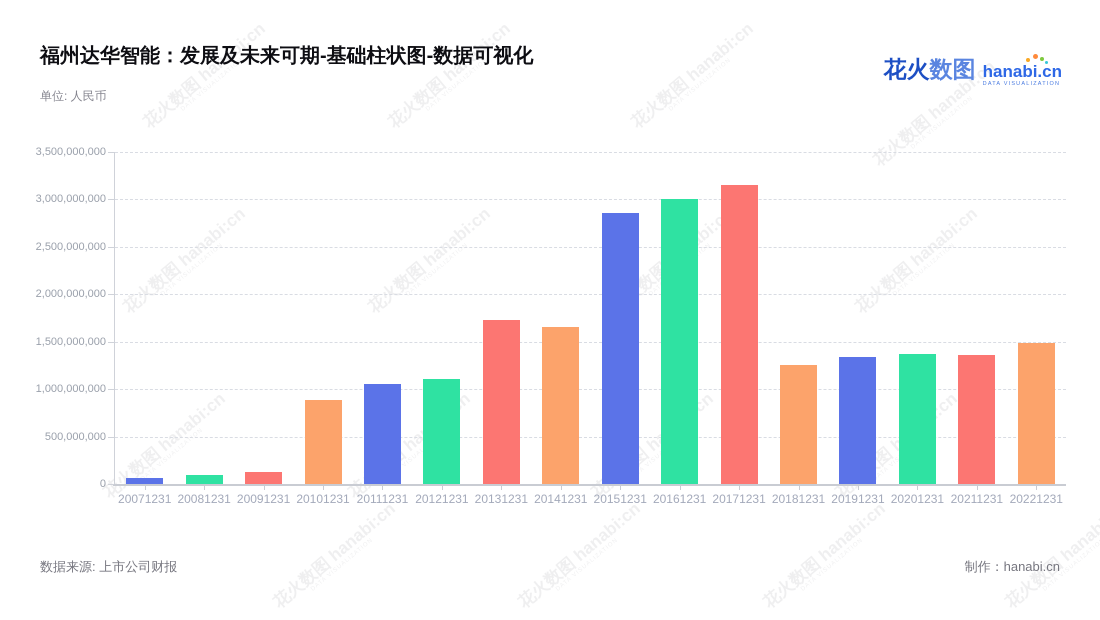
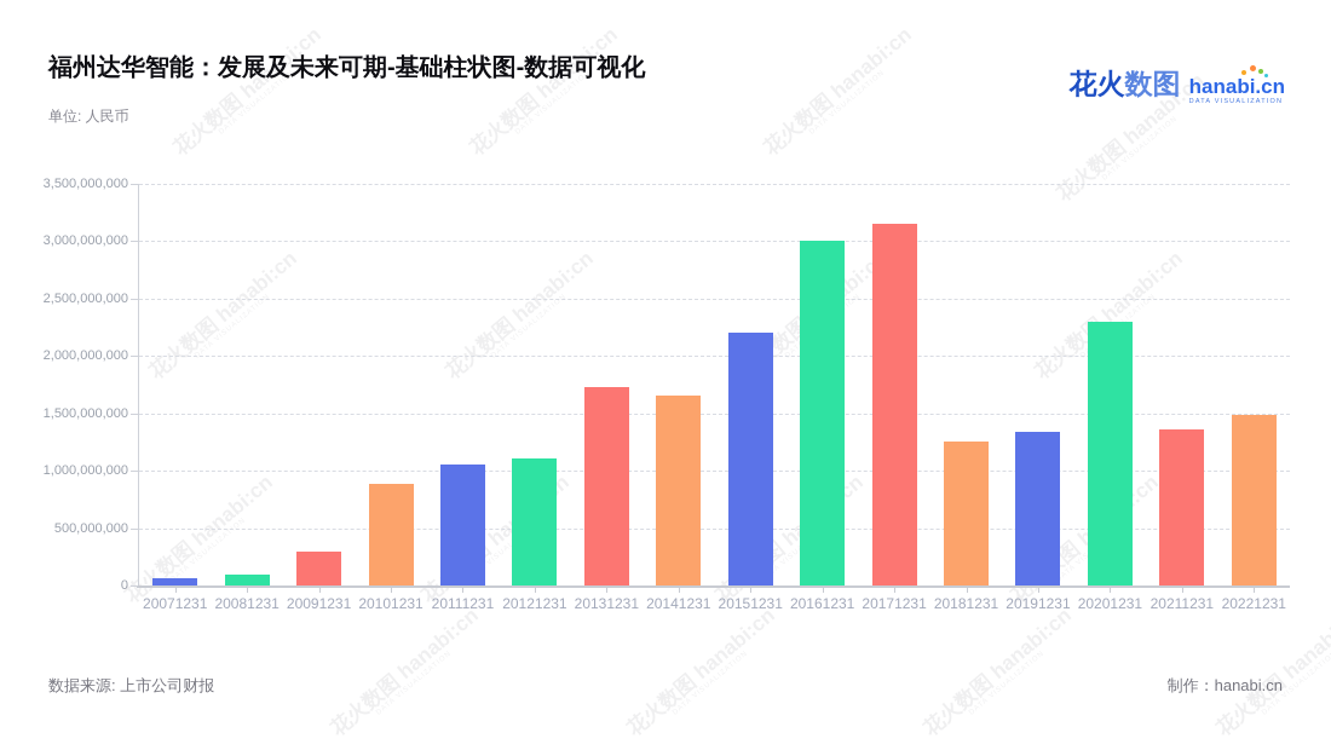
20091231: 100000000 -> 300000000
20151231: 2900000000 -> 2200000000
20201231: 1400000000 -> 2300000000
